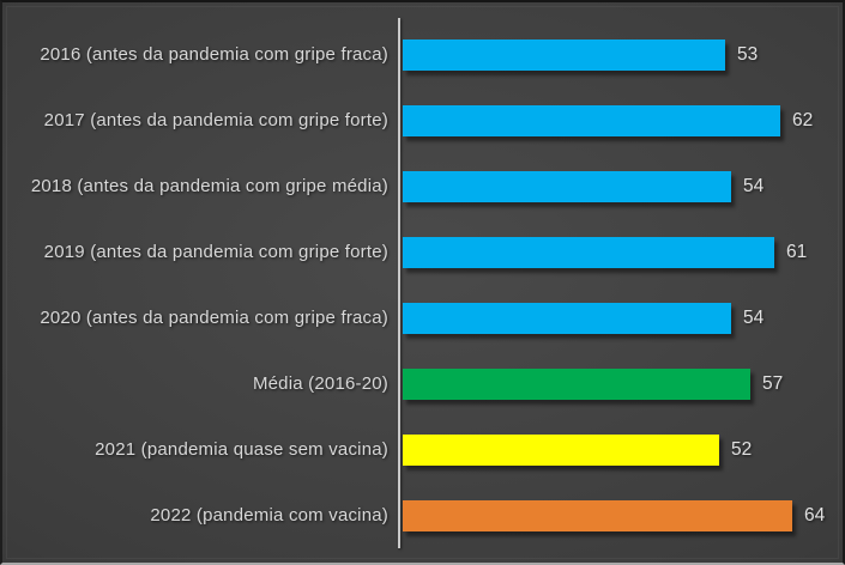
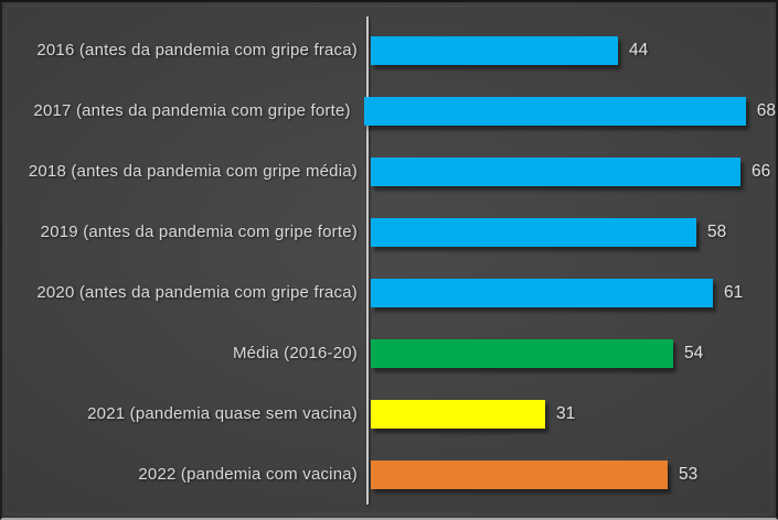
2016 (antes da pandemia com gripe fraca): 53 -> 44
2017 (antes da pandemia com gripe forte): 62 -> 68
2018 (antes da pandemia com gripe média): 54 -> 66
2019 (antes da pandemia com gripe forte): 61 -> 58
2020 (antes da pandemia com gripe fraca): 54 -> 61
Média (2016-20): 57 -> 54
2021 (pandemia quase sem vacina): 52 -> 31
2022 (pandemia com vacina): 64 -> 53
